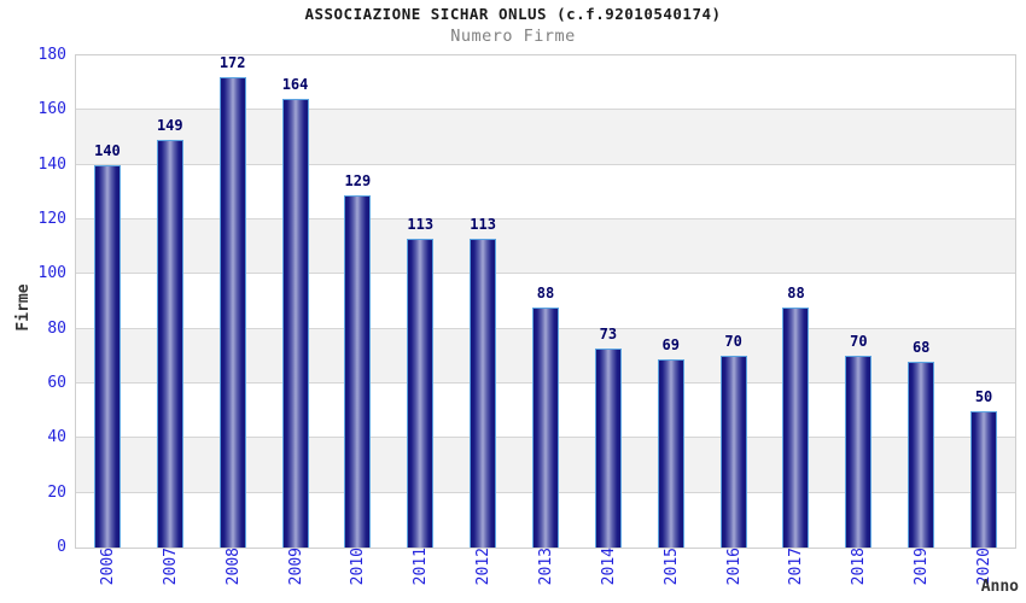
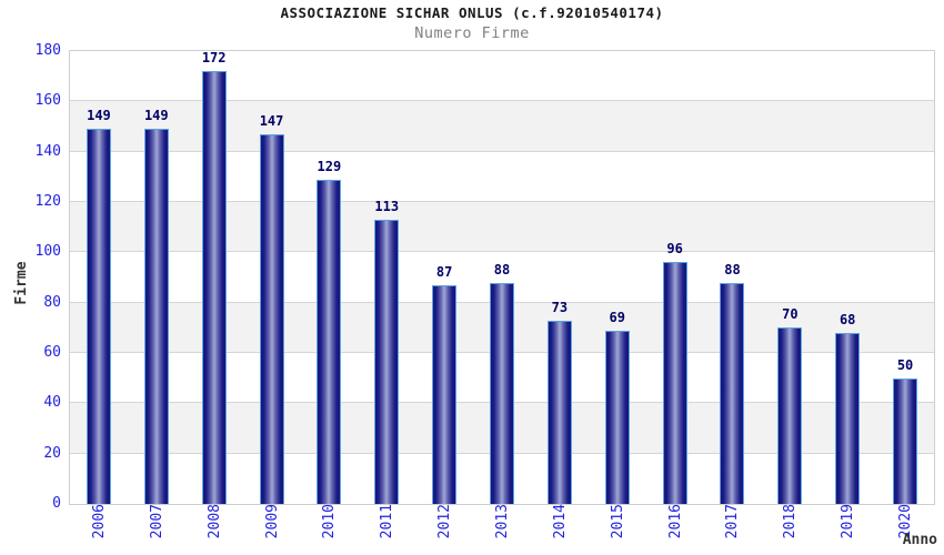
2006: 140 -> 149
2009: 164 -> 147
2012: 113 -> 87
2016: 70 -> 96
